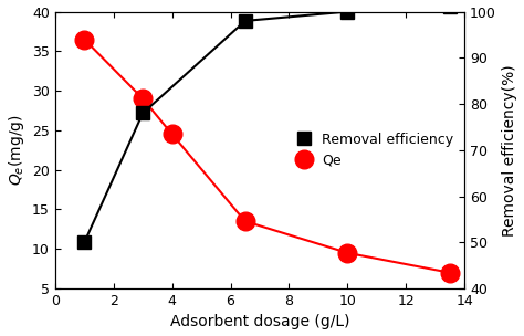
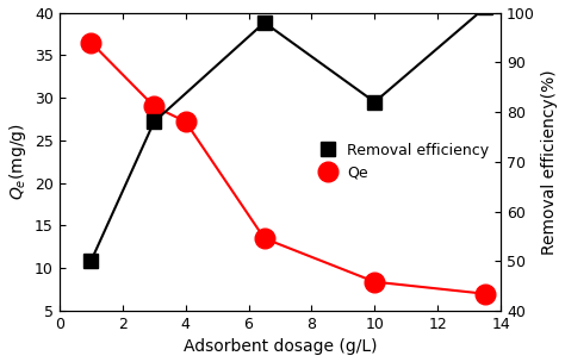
Qe/4: 24.5 -> 27.2
Qe/10: 9.5 -> 8.4
Removal efficiency/10: 100 -> 82
